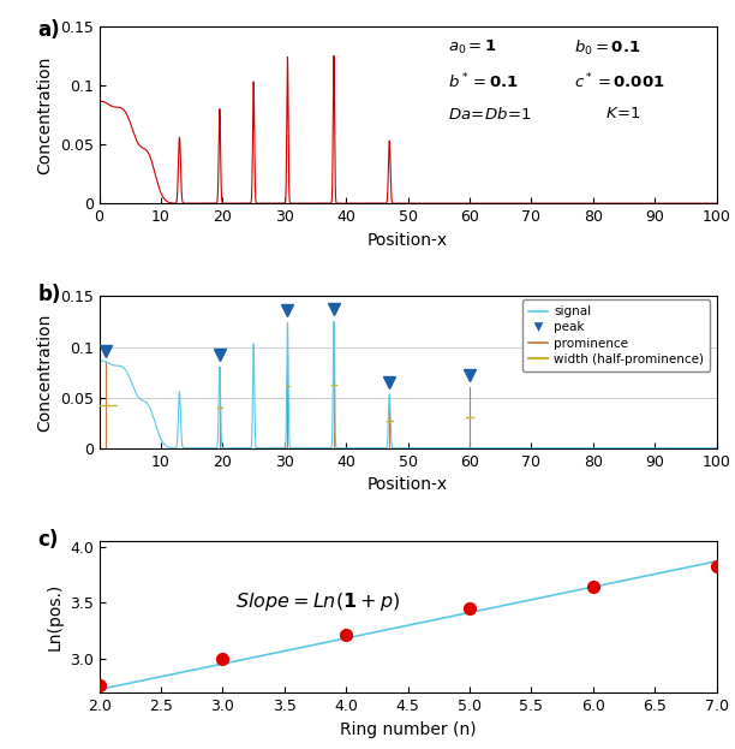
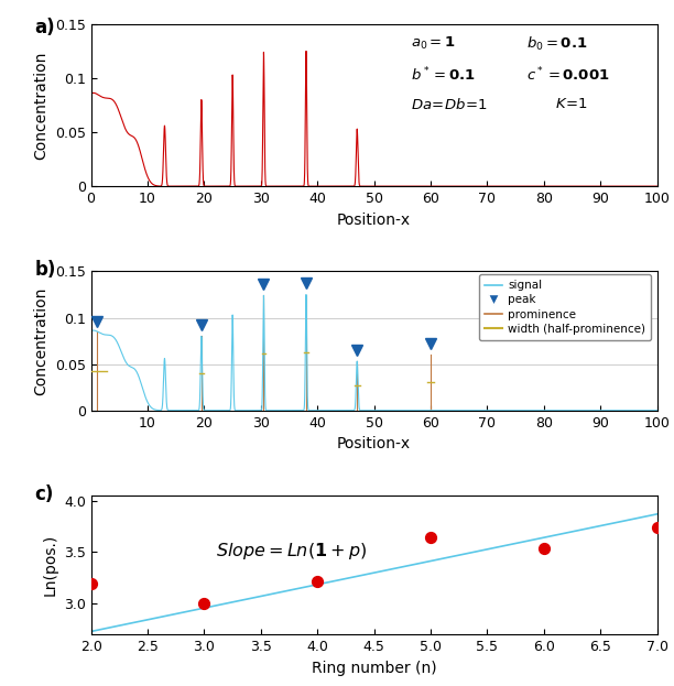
2.0: 2.77 -> 3.20
5.0: 3.45 -> 3.64
6.0: 3.64 -> 3.54
7.0: 3.83 -> 3.74
